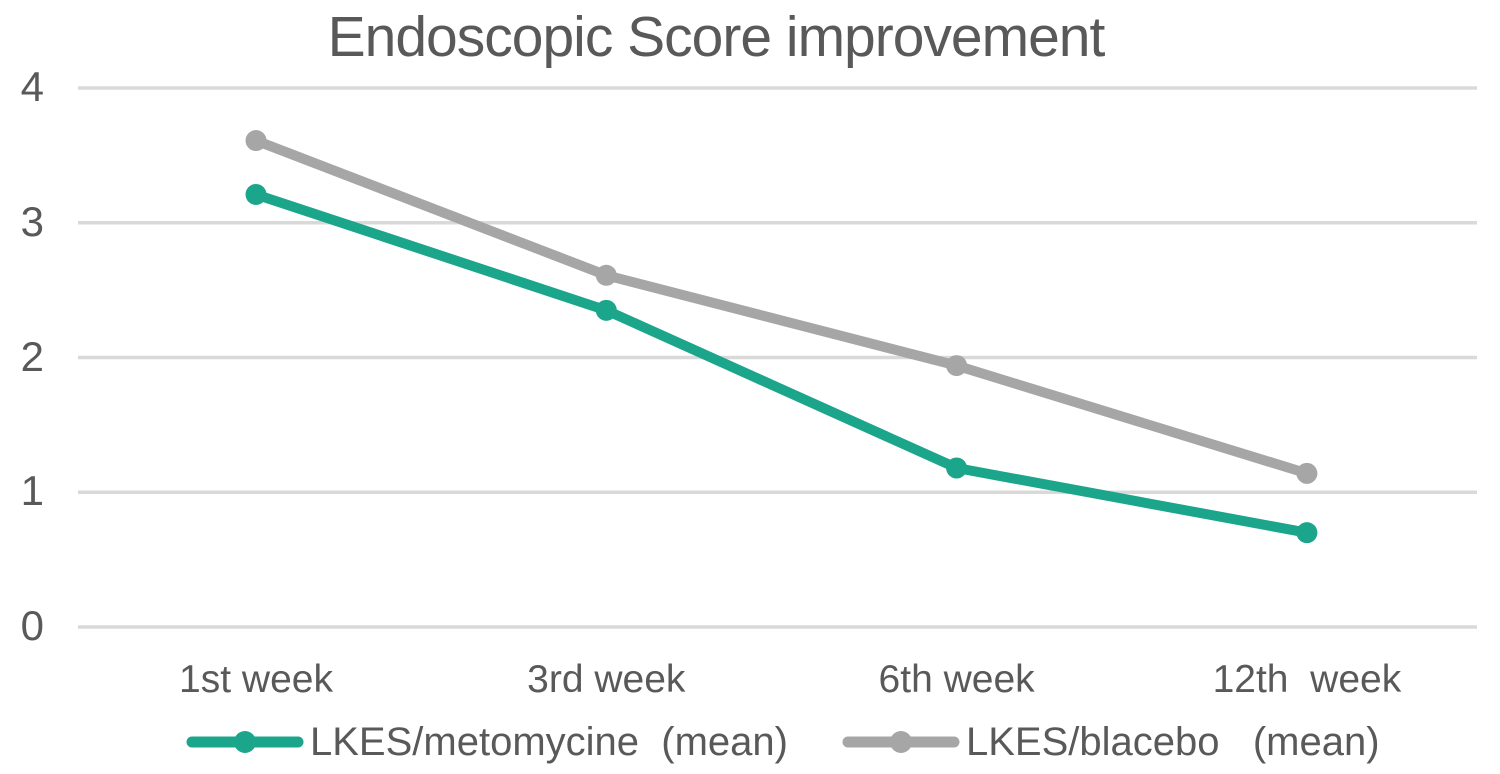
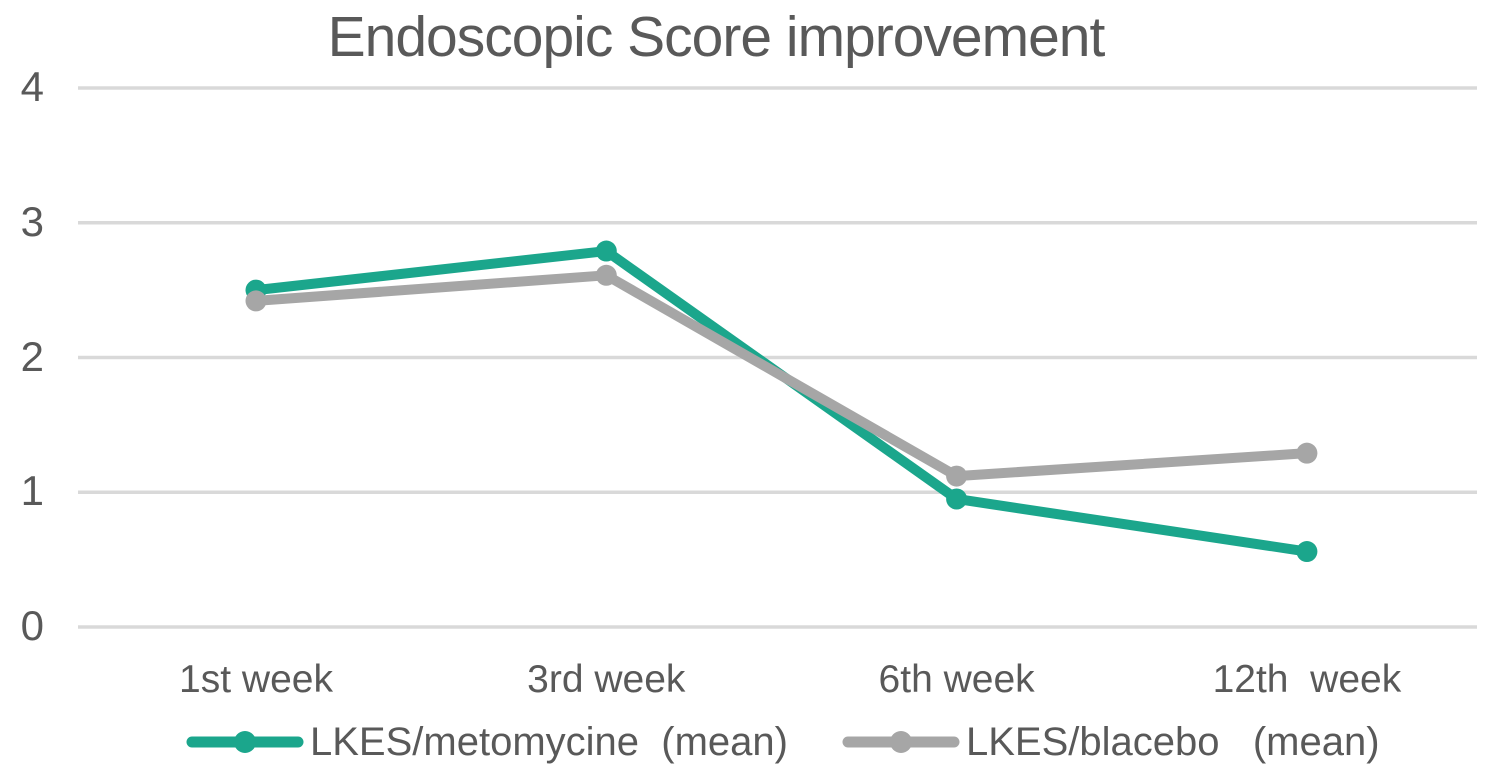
LKES/metomycine (mean)/1st week: 3.21 -> 2.50
LKES/blacebo (mean)/1st week: 3.61 -> 2.42
LKES/metomycine (mean)/3rd week: 2.35 -> 2.79
LKES/metomycine (mean)/6th week: 1.18 -> 0.95
LKES/blacebo (mean)/6th week: 1.94 -> 1.12
LKES/metomycine (mean)/12th week: 0.70 -> 0.56
LKES/blacebo (mean)/12th week: 1.14 -> 1.29
